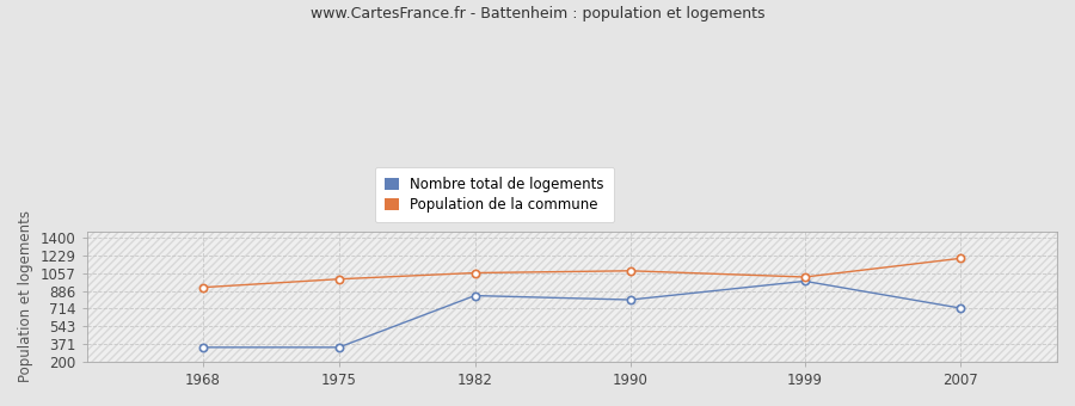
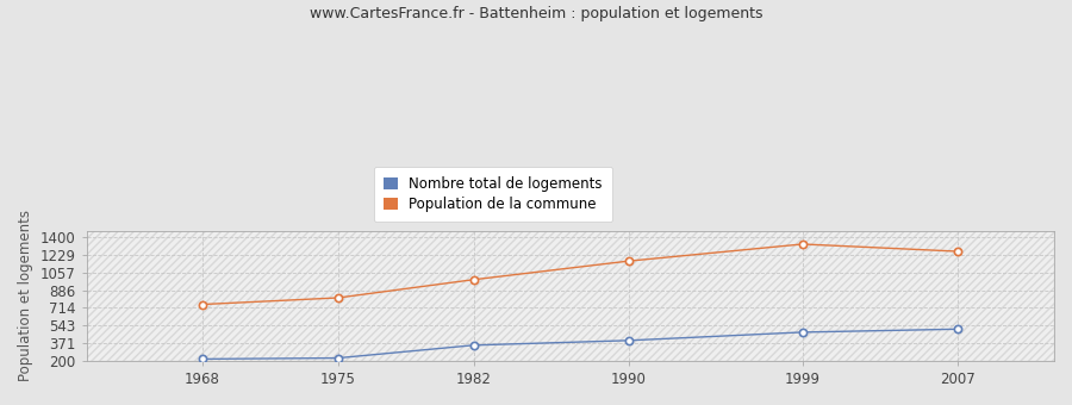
Nombre total de logements/1968: 340 -> 220
Population de la commune/1968: 920 -> 750
Nombre total de logements/1975: 340 -> 230
Population de la commune/1975: 1000 -> 810
Nombre total de logements/1982: 840 -> 350
Population de la commune/1982: 1060 -> 990
Nombre total de logements/1990: 800 -> 400
Population de la commune/1990: 1080 -> 1170
Nombre total de logements/1999: 980 -> 480
Population de la commune/1999: 1020 -> 1330
Nombre total de logements/2007: 720 -> 510
Population de la commune/2007: 1200 -> 1260
